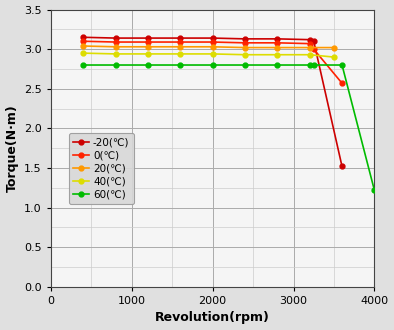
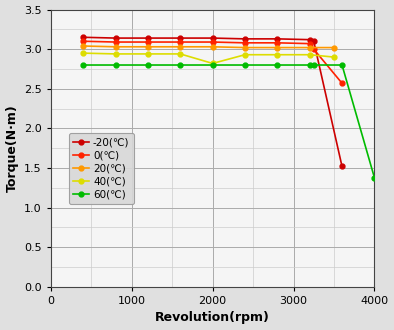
40(℃)/2000: 2.94 -> 2.82
60(℃)/4000: 1.22 -> 1.38
